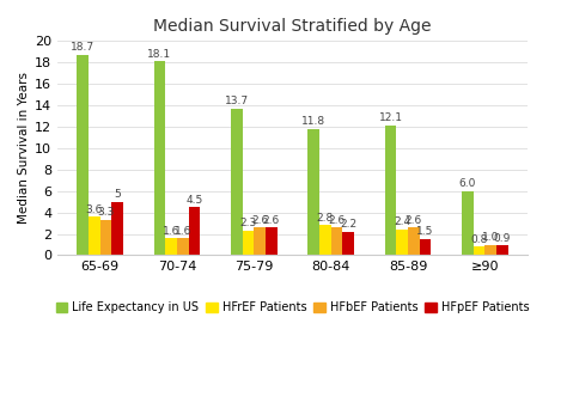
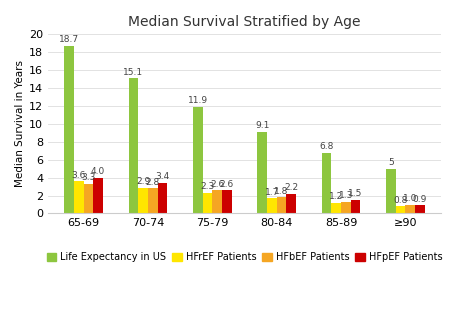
HFpEF Patients/65-69: 5 -> 4.0
Life Expectancy in US/70-74: 18.1 -> 15.1
HFrEF Patients/70-74: 1.6 -> 2.9
HFbEF Patients/70-74: 1.6 -> 2.8
HFpEF Patients/70-74: 4.5 -> 3.4
Life Expectancy in US/75-79: 13.7 -> 11.9
Life Expectancy in US/80-84: 11.8 -> 9.1
HFrEF Patients/80-84: 2.8 -> 1.7
HFbEF Patients/80-84: 2.6 -> 1.8
Life Expectancy in US/85-89: 12.1 -> 6.8
HFrEF Patients/85-89: 2.4 -> 1.2
HFbEF Patients/85-89: 2.6 -> 1.3
Life Expectancy in US/≥90: 6.0 -> 5
